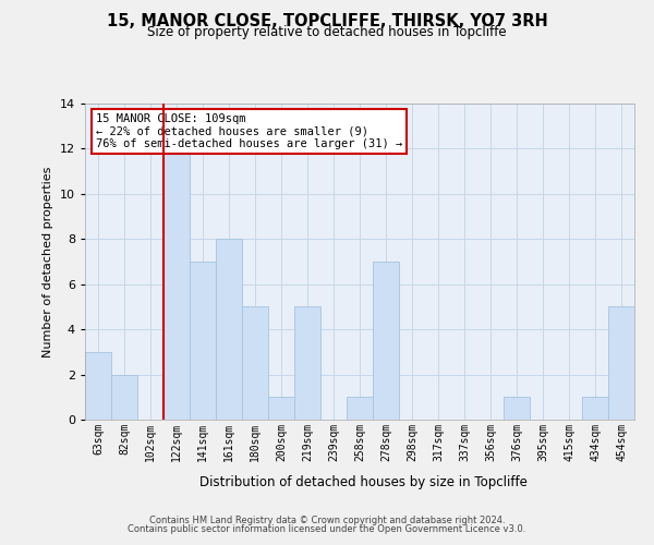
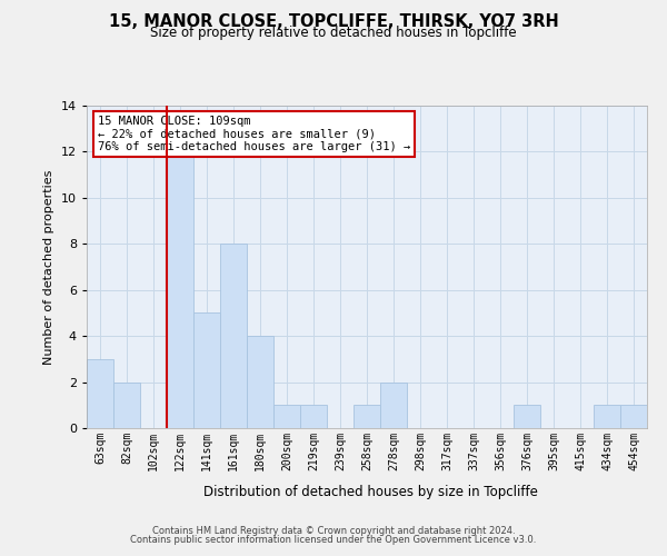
141sqm: 7 -> 5
180sqm: 5 -> 4
219sqm: 5 -> 1
278sqm: 7 -> 2
454sqm: 5 -> 1
